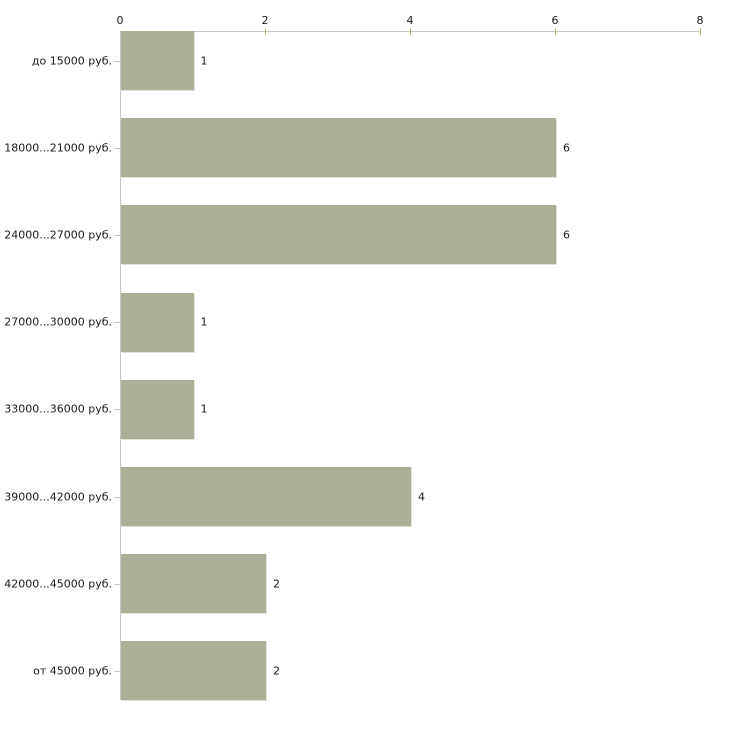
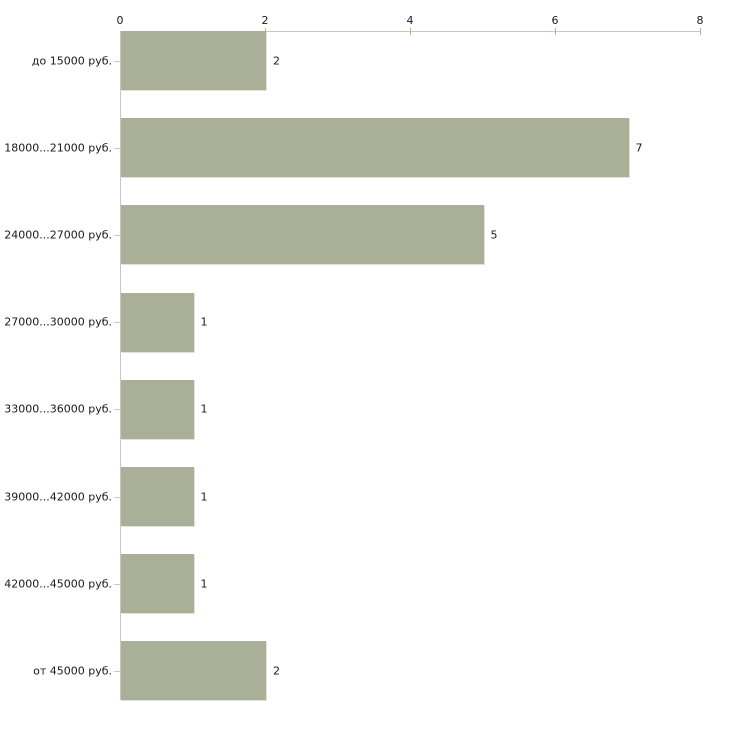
до 15000 руб.: 1 -> 2
18000...21000 руб.: 6 -> 7
24000...27000 руб.: 6 -> 5
39000...42000 руб.: 4 -> 1
42000...45000 руб.: 2 -> 1
